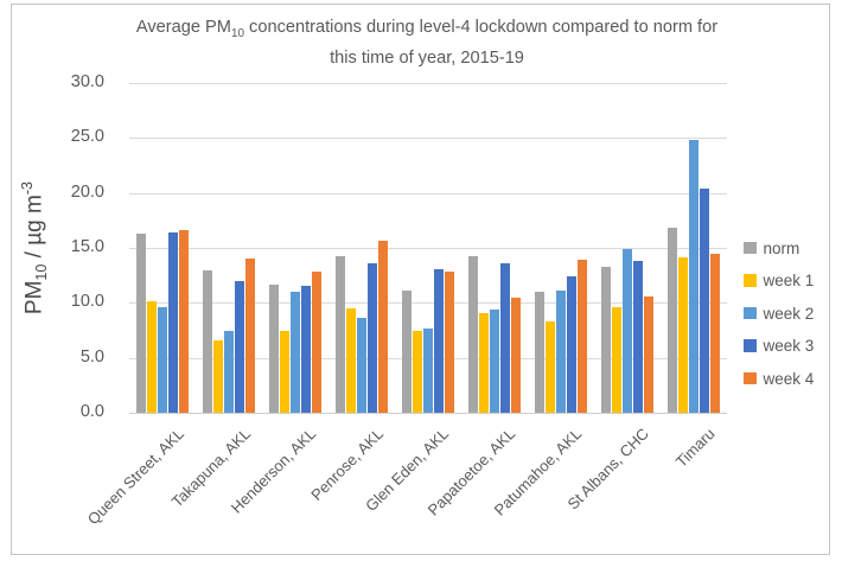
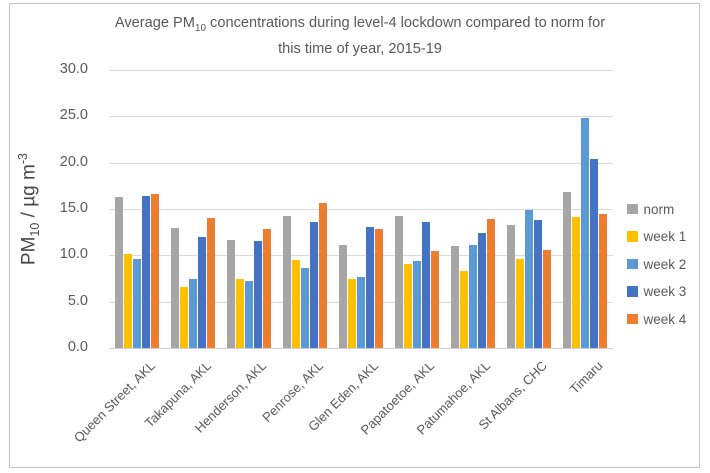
week 2/Henderson, AKL: 11 -> 7
